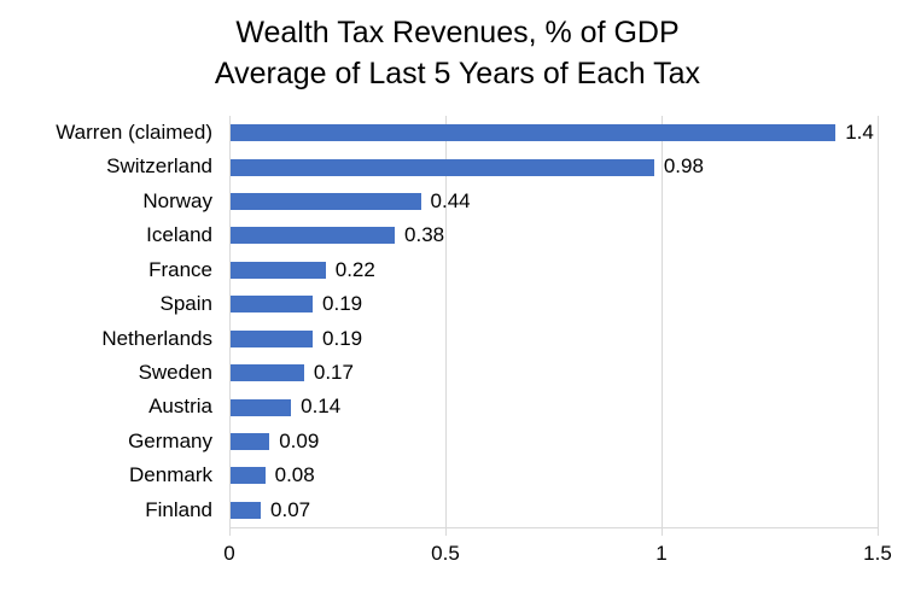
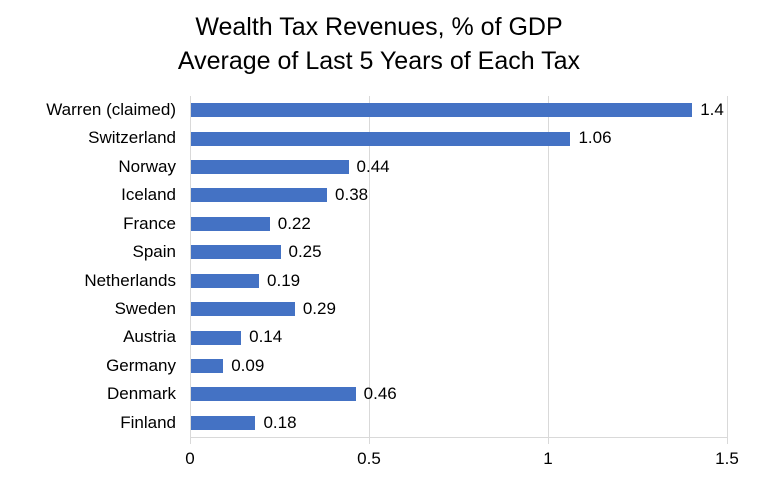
Switzerland: 0.98 -> 1.06
Spain: 0.19 -> 0.25
Sweden: 0.17 -> 0.29
Denmark: 0.08 -> 0.46
Finland: 0.07 -> 0.18
